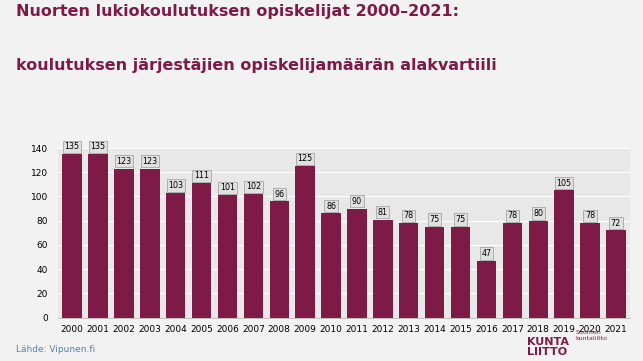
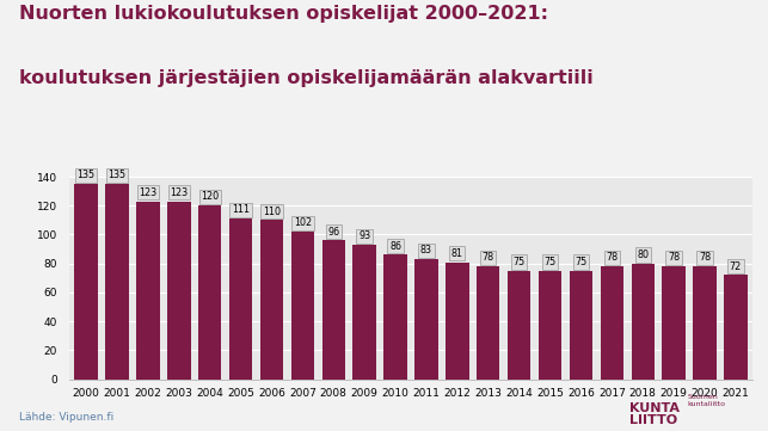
2004: 103 -> 120
2006: 101 -> 110
2009: 125 -> 93
2011: 90 -> 83
2016: 47 -> 75
2019: 105 -> 78
